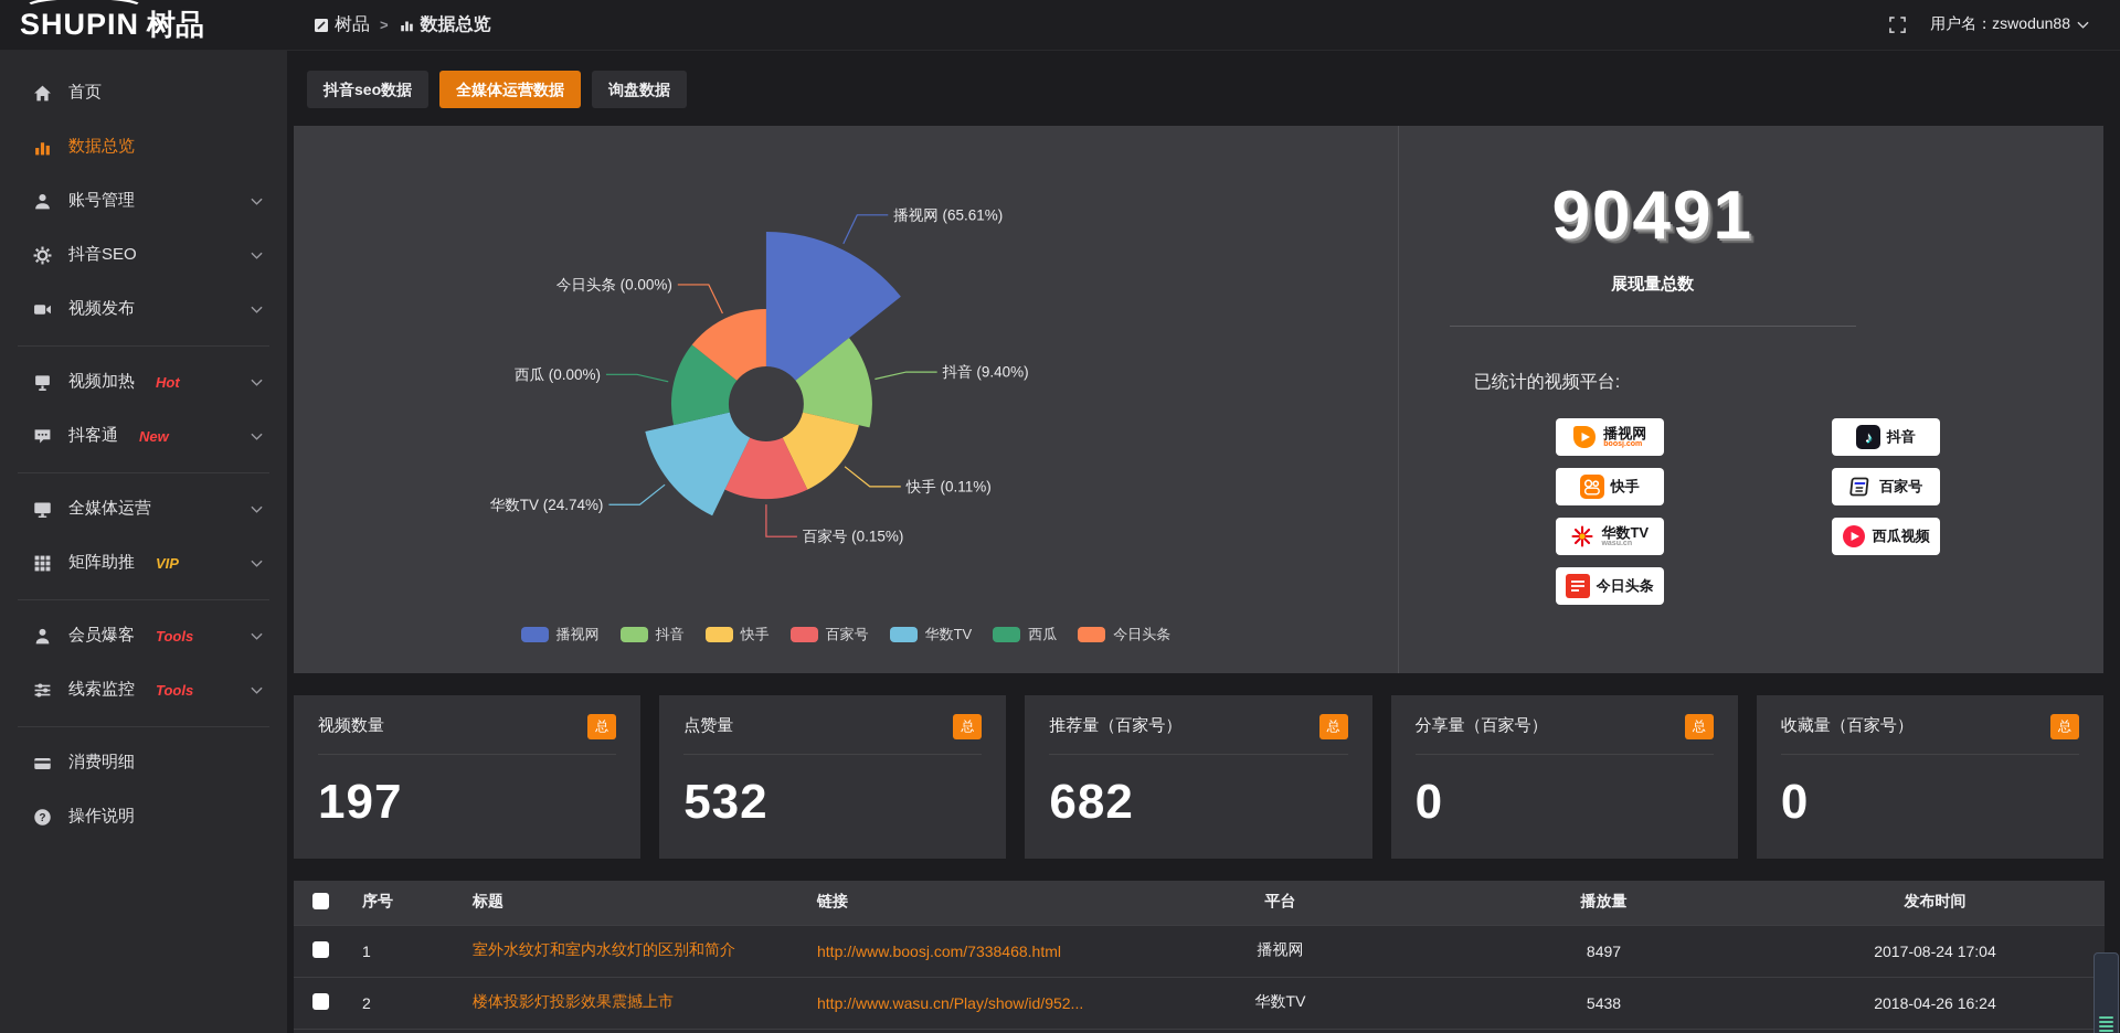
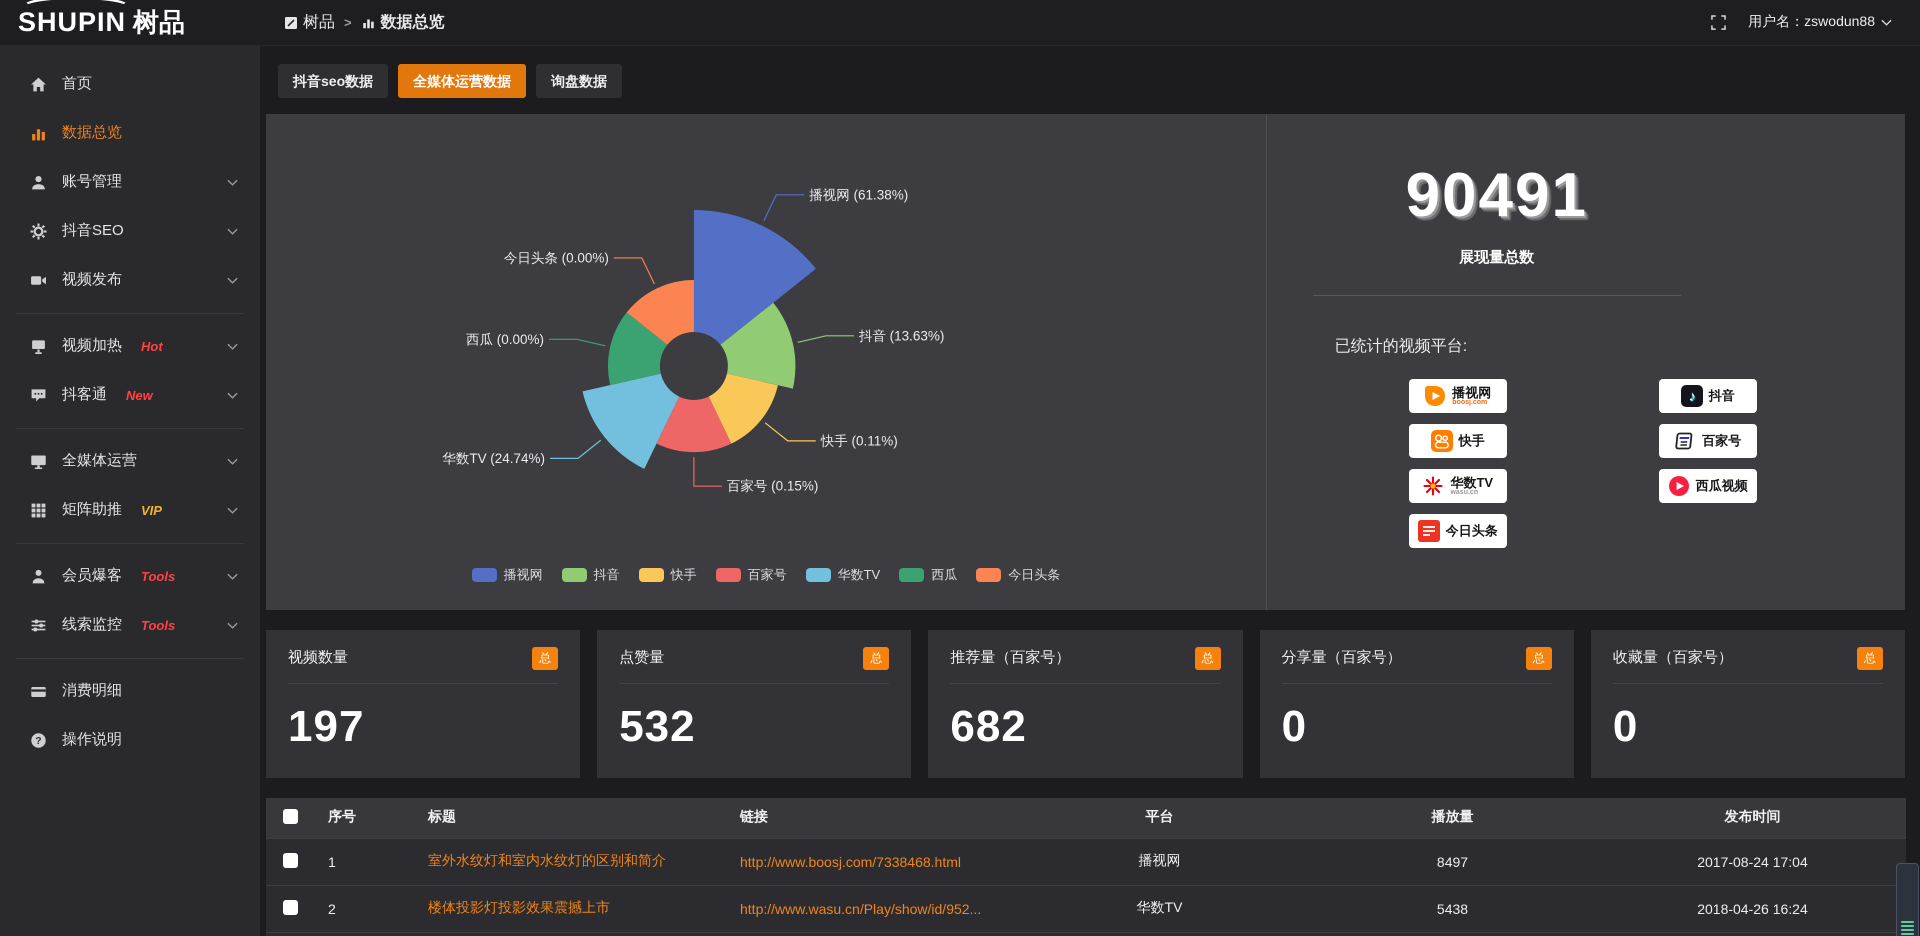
播视网: 65.61% -> 61.38%
抖音: 9.40% -> 13.63%
